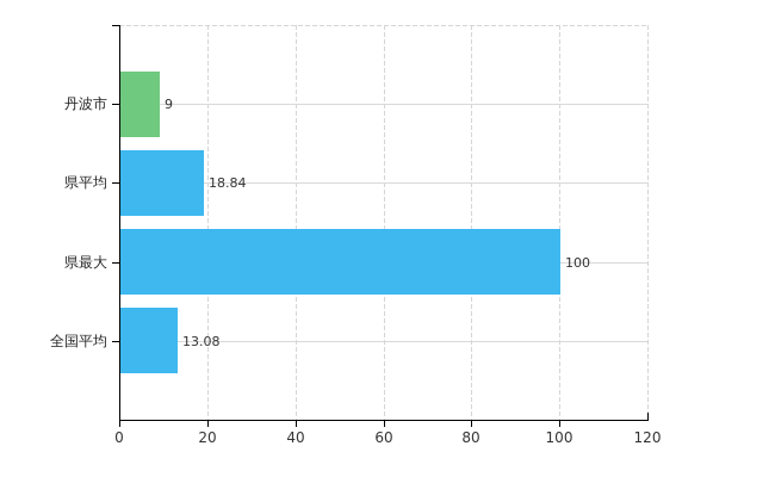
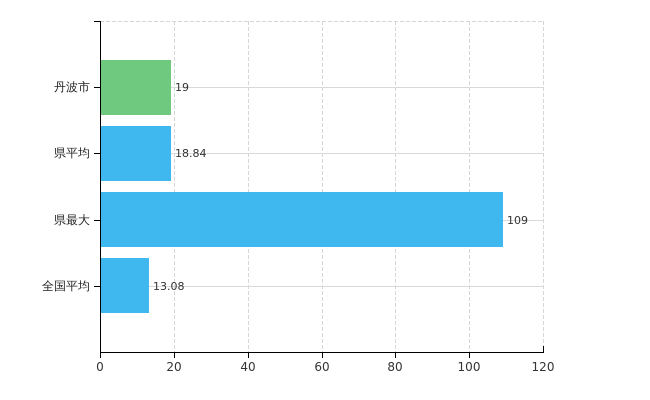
丹波市: 9 -> 19
県最大: 100 -> 109
